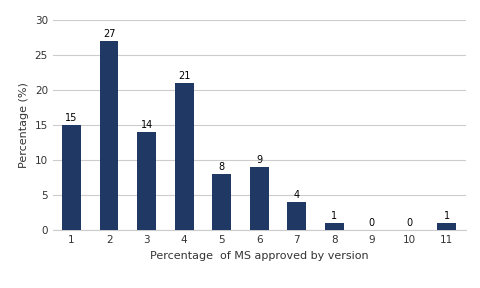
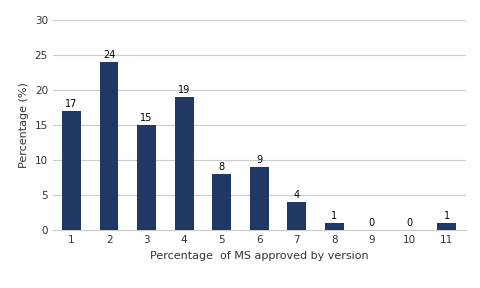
1: 15 -> 17
2: 27 -> 24
3: 14 -> 15
4: 21 -> 19
